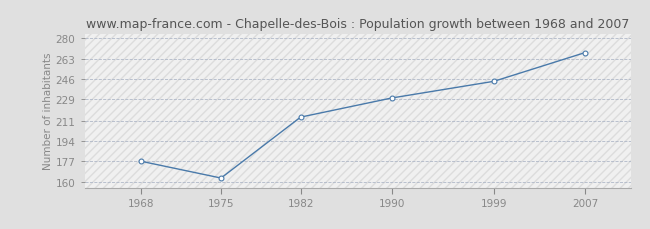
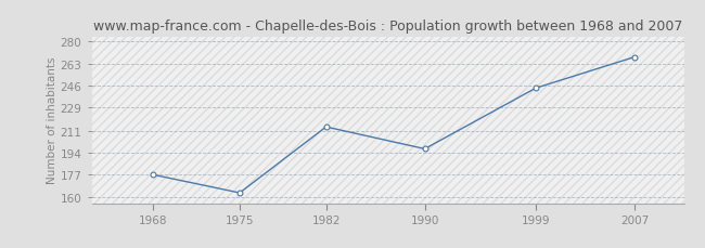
1990: 230 -> 197
